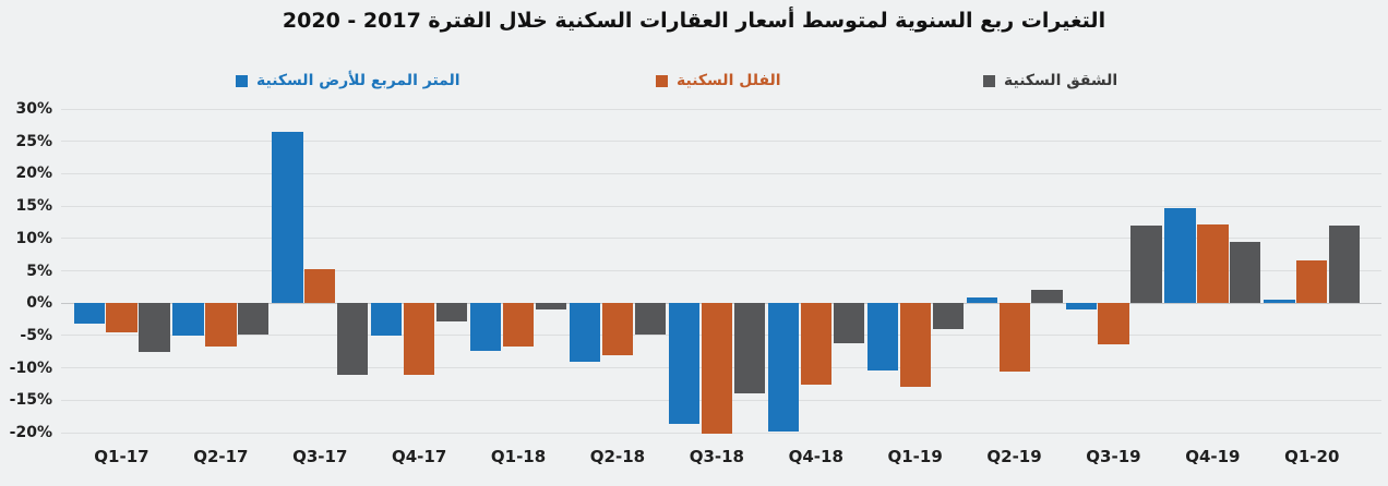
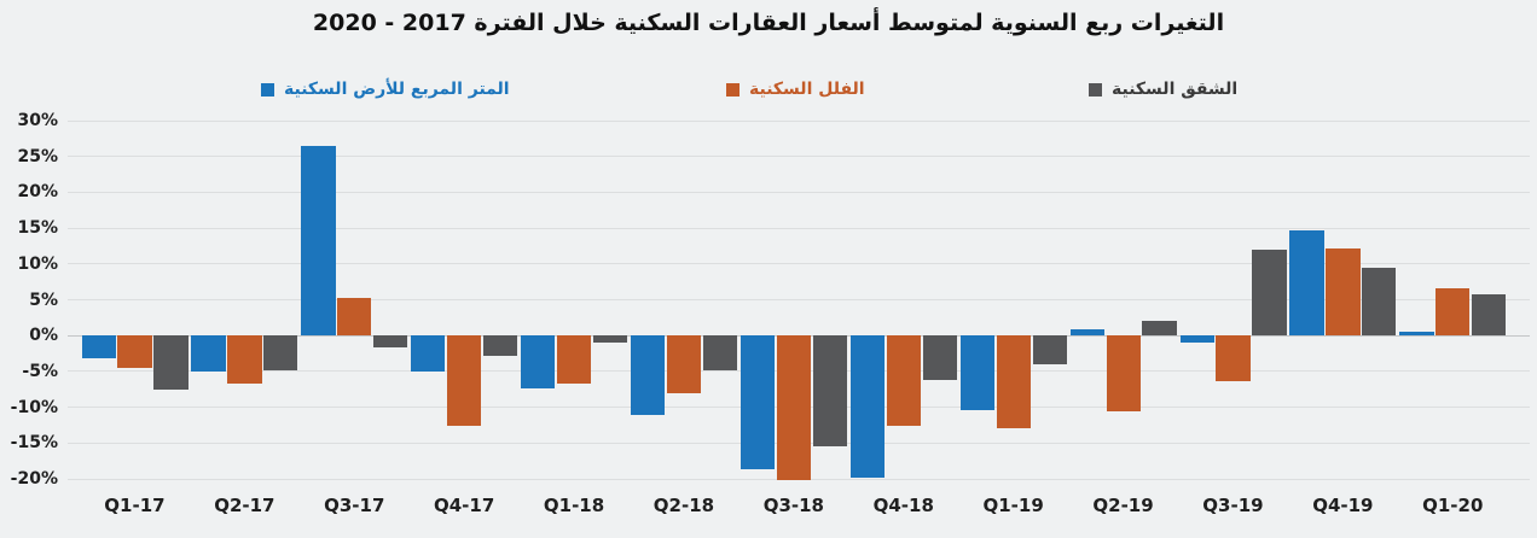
الشقق السكنية/Q3-17: -11% -> -2%
الفلل السكنية/Q4-17: -11% -> -13%
المتر المربع للأرض السكنية/Q2-18: -9% -> -11%
الشقق السكنية/Q3-18: -14% -> -16%
الشقق السكنية/Q1-20: 12% -> 6%
